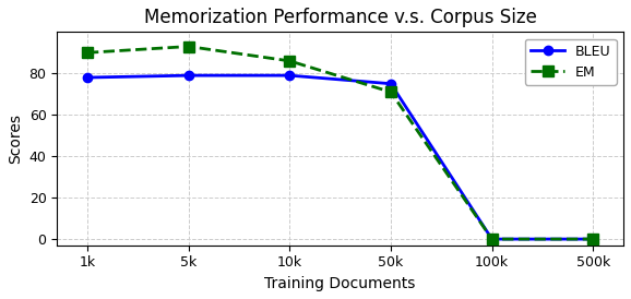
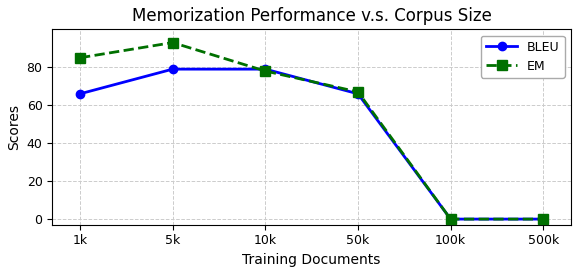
BLEU/1k: 78 -> 66
EM/1k: 90 -> 85
EM/10k: 86 -> 78
BLEU/50k: 75 -> 66
EM/50k: 71 -> 67
